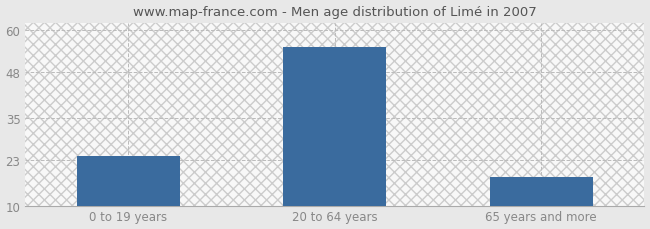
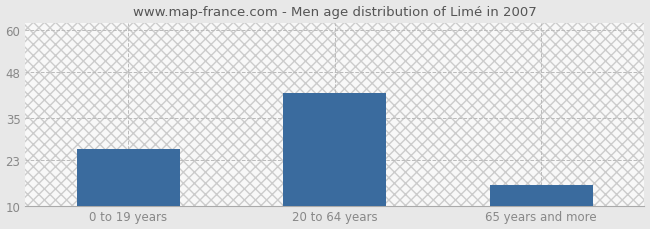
0 to 19 years: 24 -> 26
20 to 64 years: 55 -> 42
65 years and more: 18 -> 16
